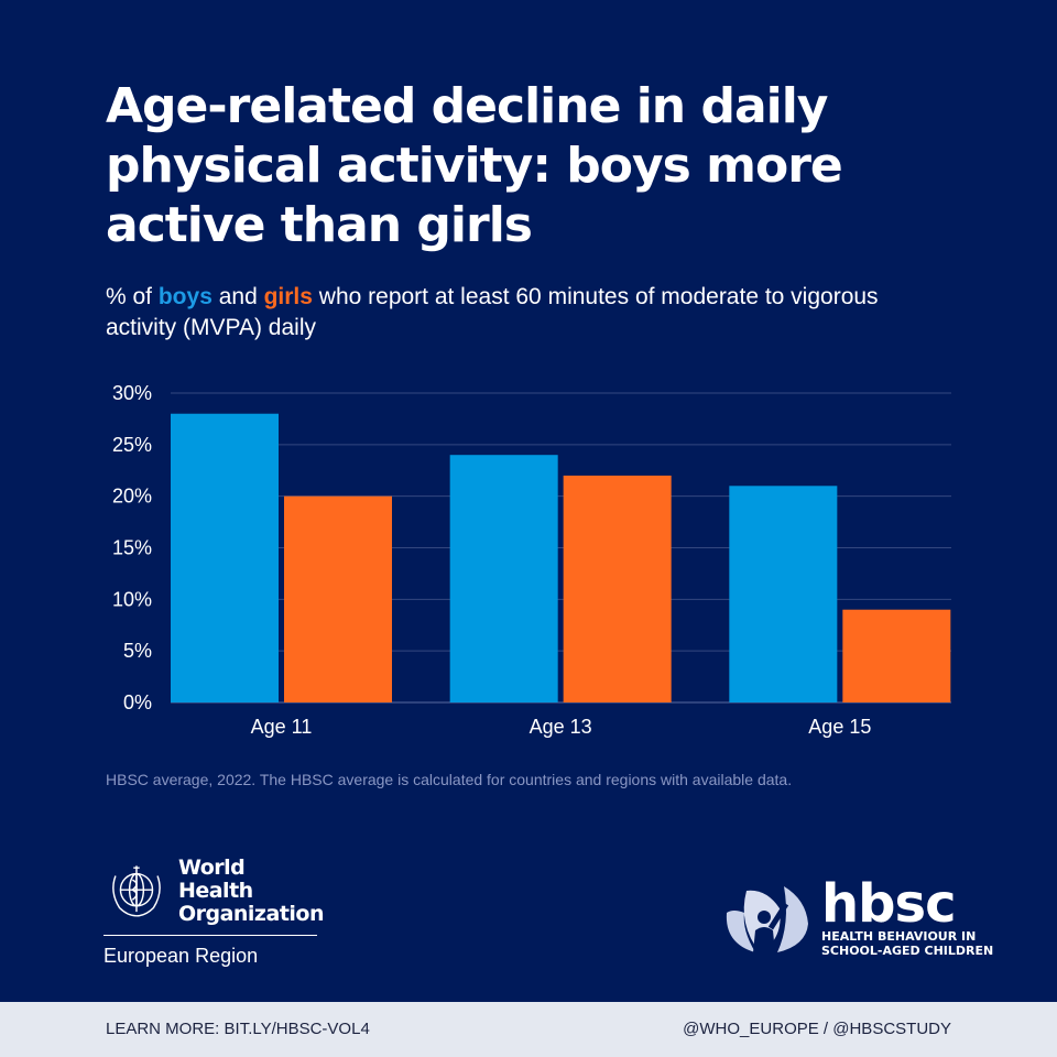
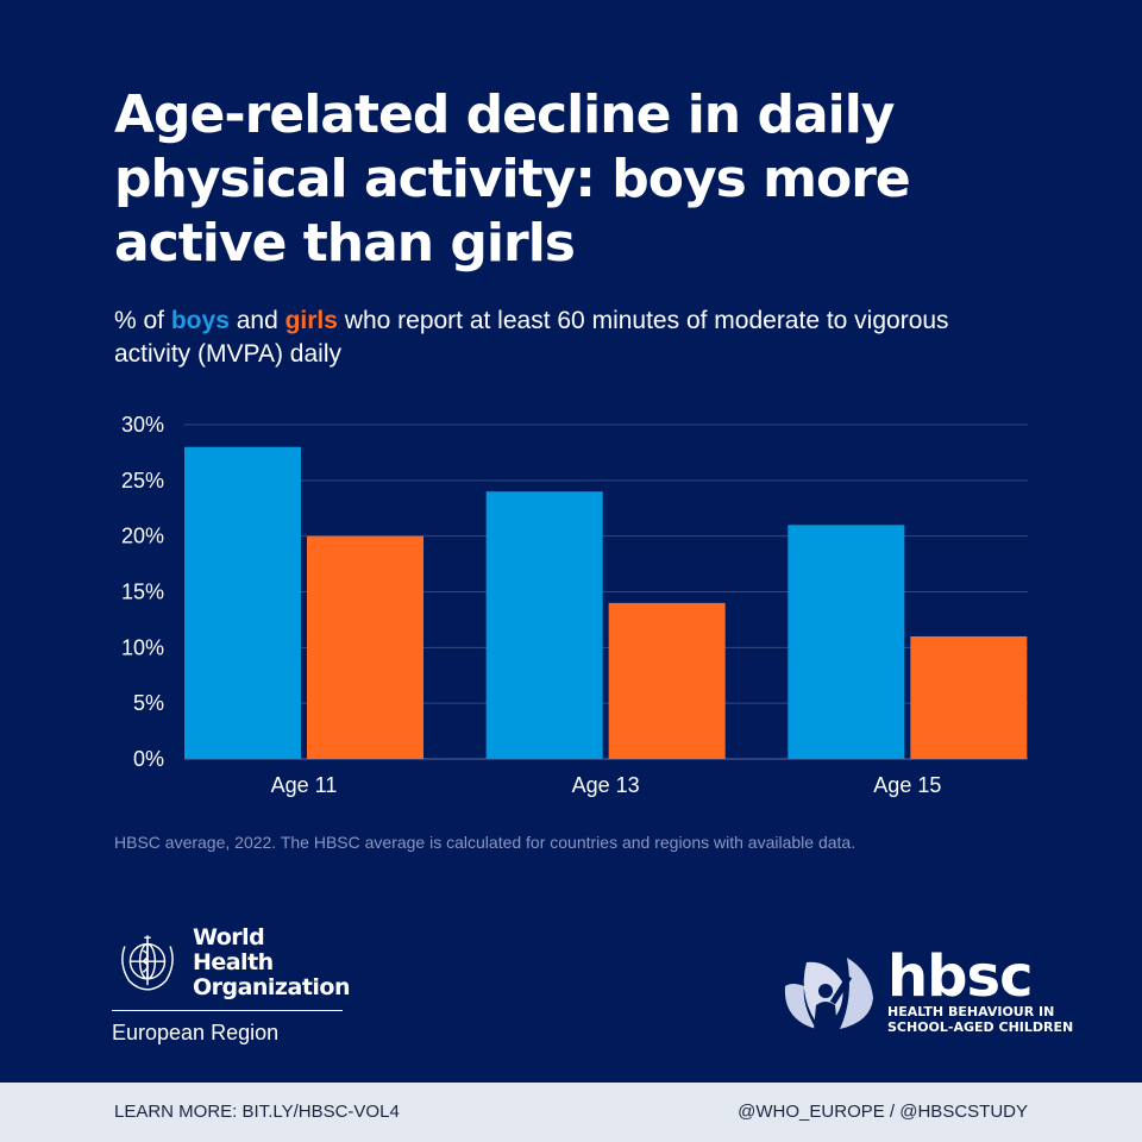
girls/Age 13: 22% -> 14%
girls/Age 15: 9% -> 11%
